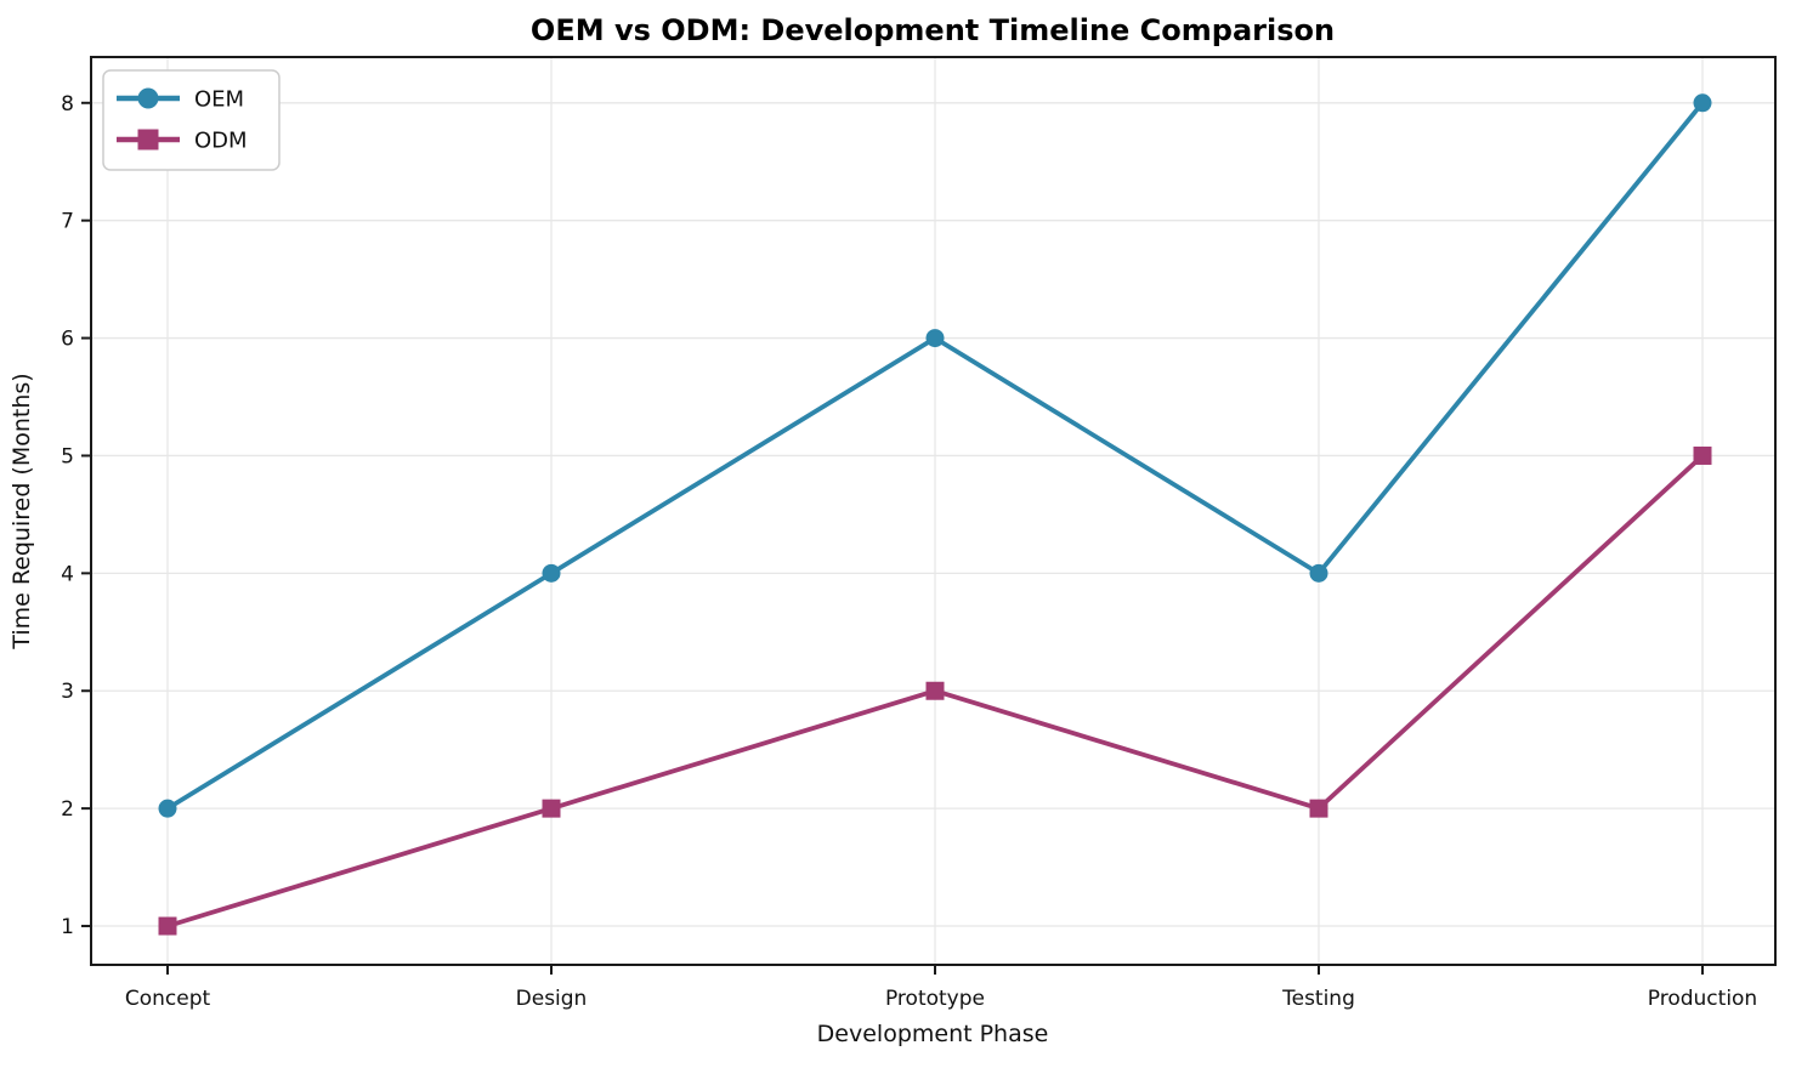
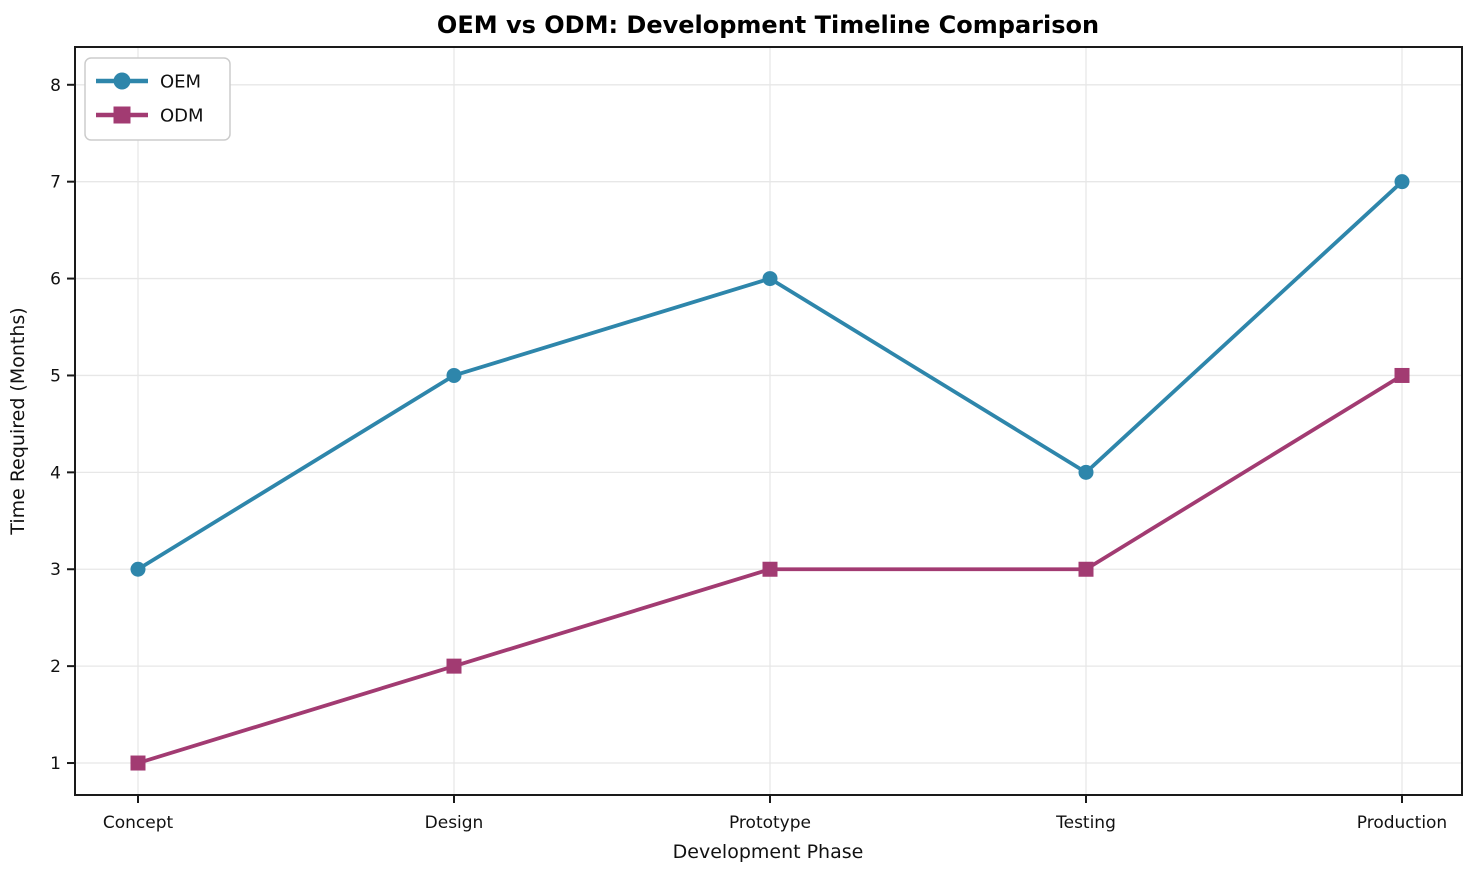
OEM/Concept: 2 -> 3
OEM/Design: 4 -> 5
ODM/Testing: 2 -> 3
OEM/Production: 8 -> 7
